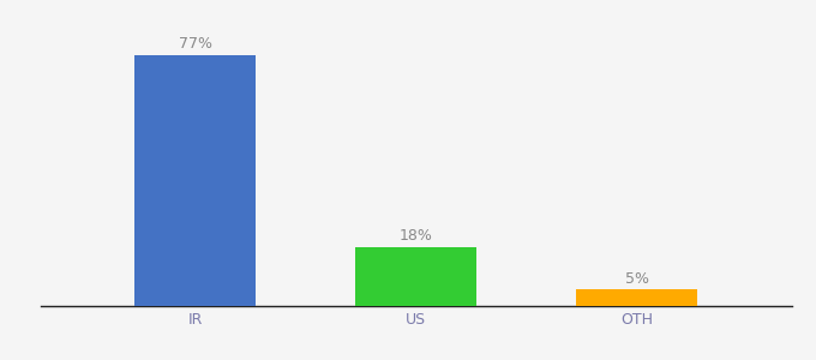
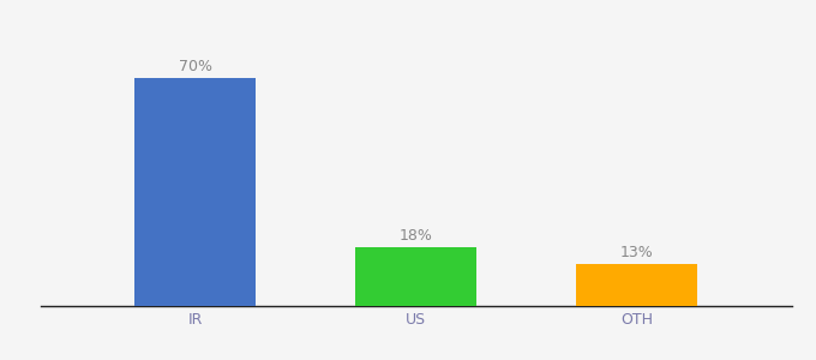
IR: 77% -> 70%
OTH: 5% -> 13%
